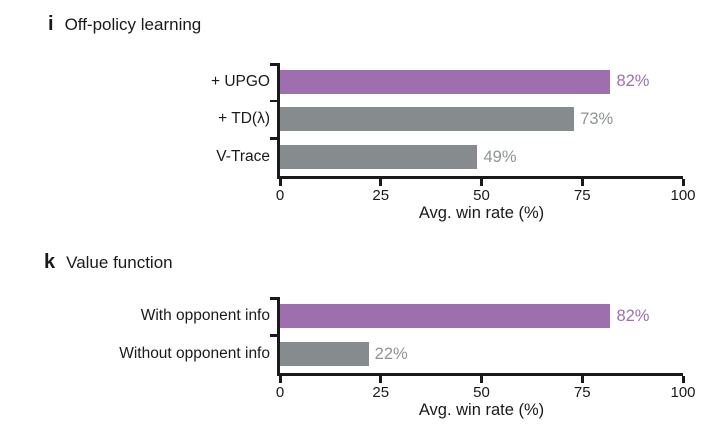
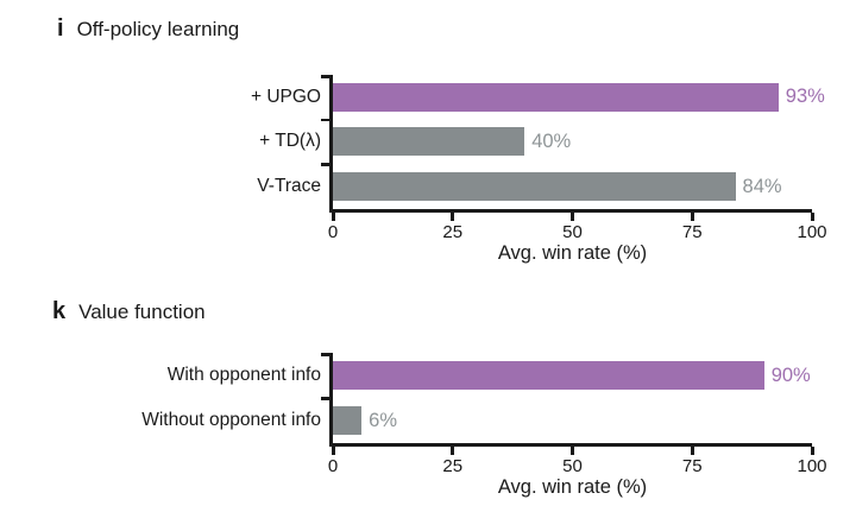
Off-policy learning/+ UPGO: 82% -> 93%
Off-policy learning/+ TD(λ): 73% -> 40%
Off-policy learning/V-Trace: 49% -> 84%
Value function/With opponent info: 82% -> 90%
Value function/Without opponent info: 22% -> 6%
